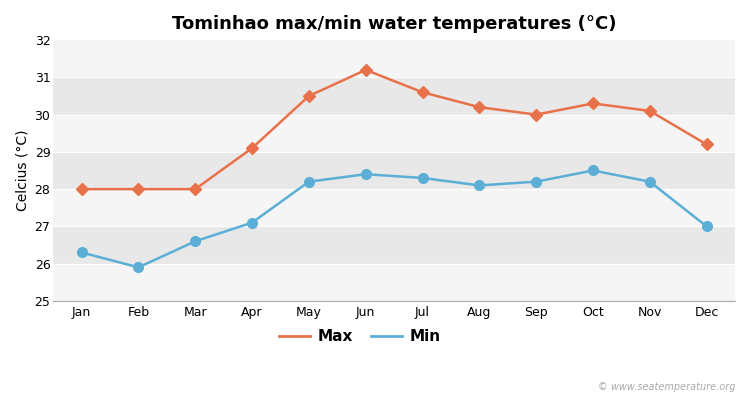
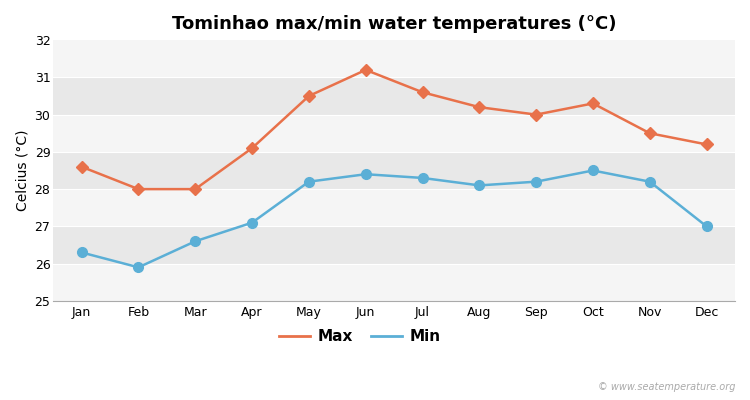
Max/Jan: 28.0 -> 28.6
Max/Nov: 30.1 -> 29.5
